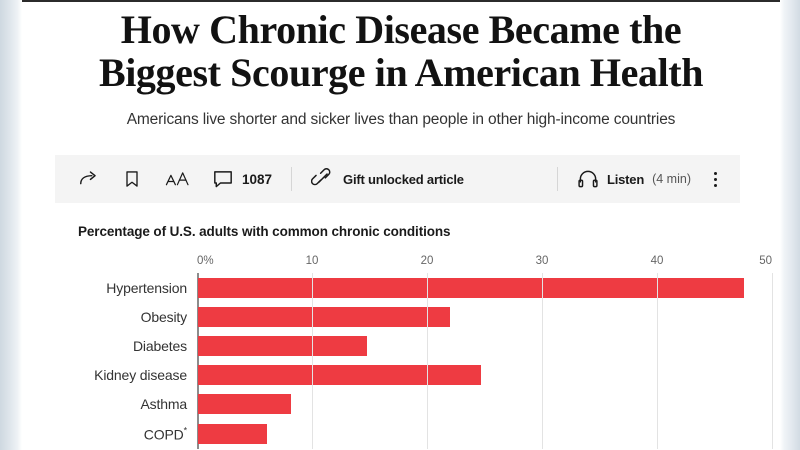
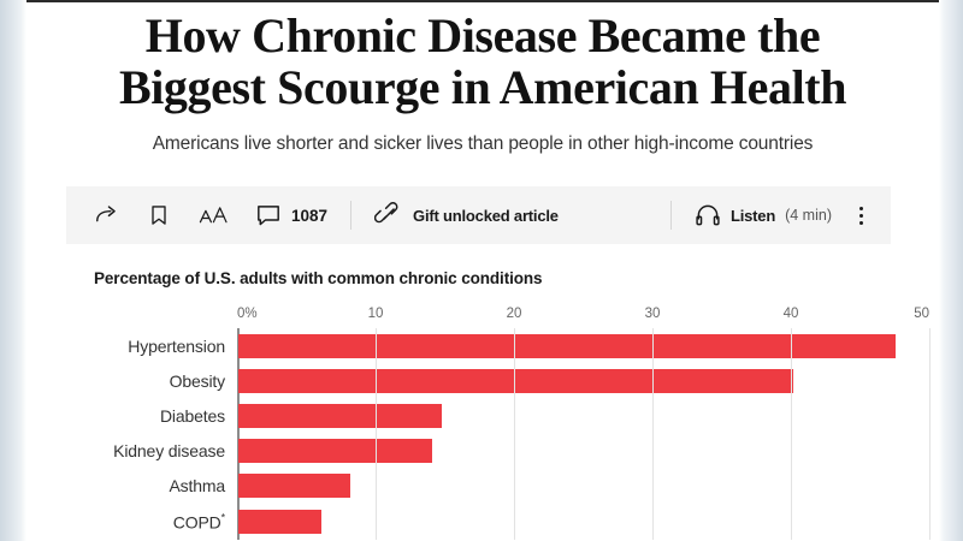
Obesity: 21.9 -> 40.1
Kidney disease: 24.6 -> 14.0
